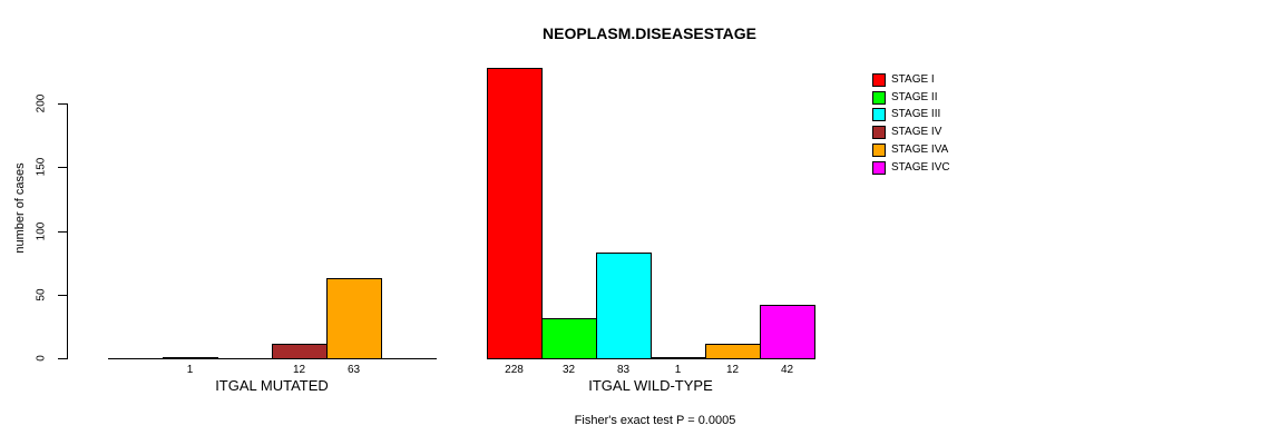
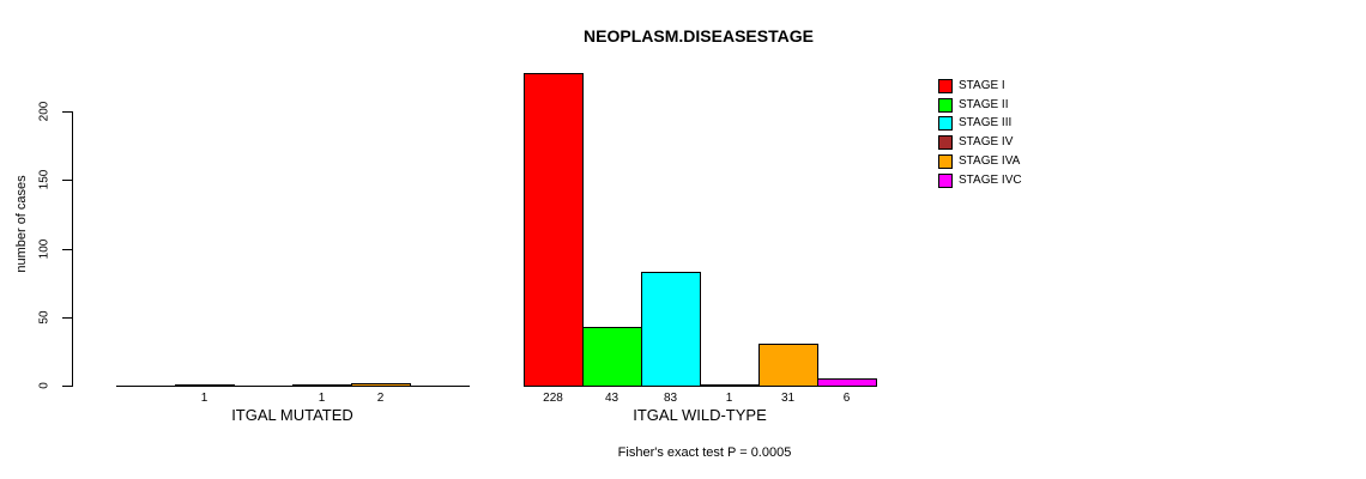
STAGE IV/ITGAL MUTATED: 12 -> 1
STAGE IVA/ITGAL MUTATED: 63 -> 2
STAGE II/ITGAL WILD-TYPE: 32 -> 43
STAGE IVA/ITGAL WILD-TYPE: 12 -> 31
STAGE IVC/ITGAL WILD-TYPE: 42 -> 6
